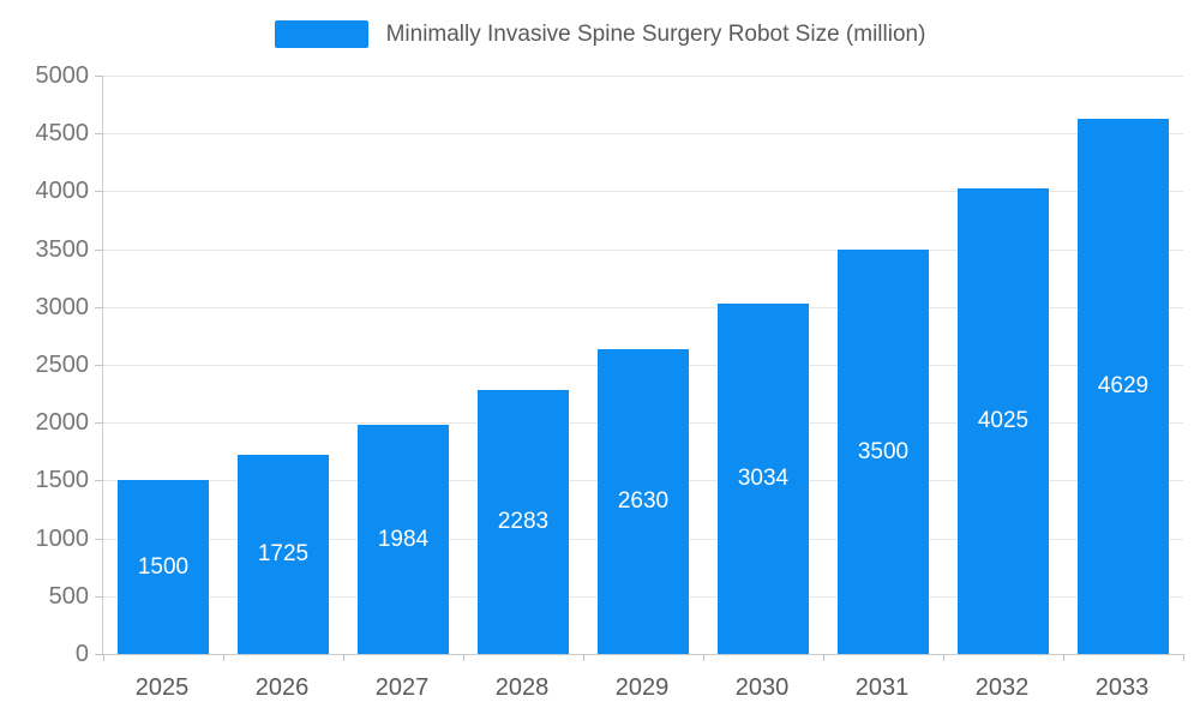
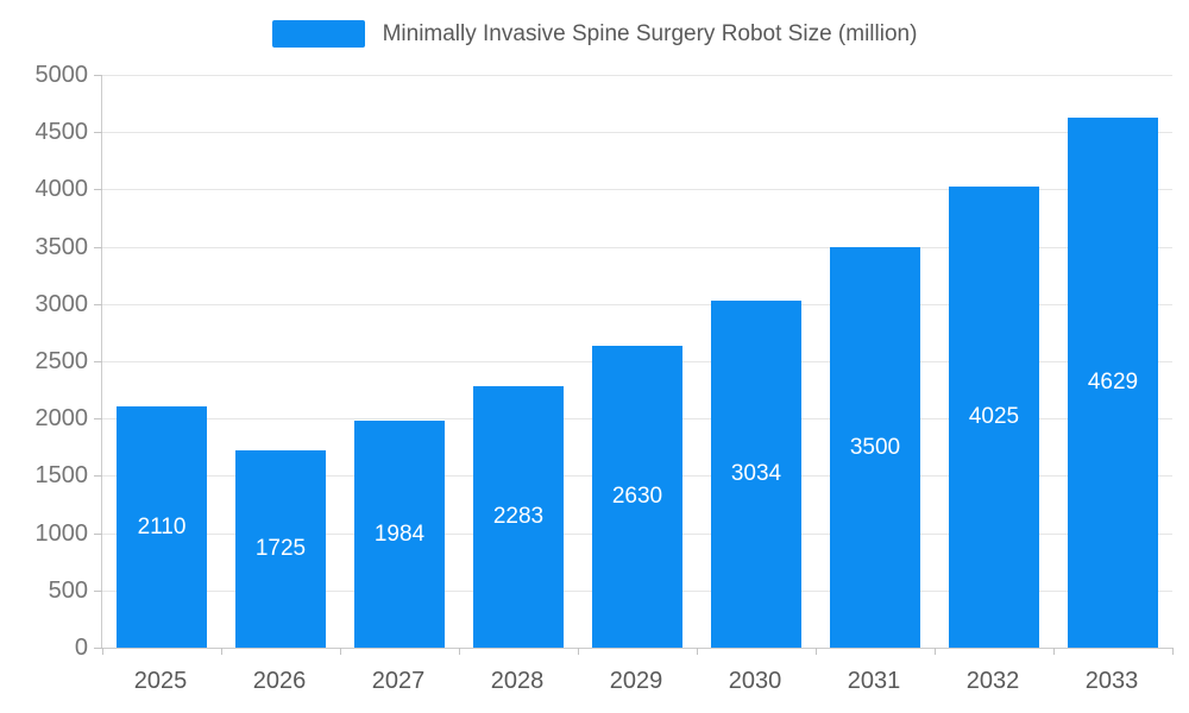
2025: 1500 -> 2110
